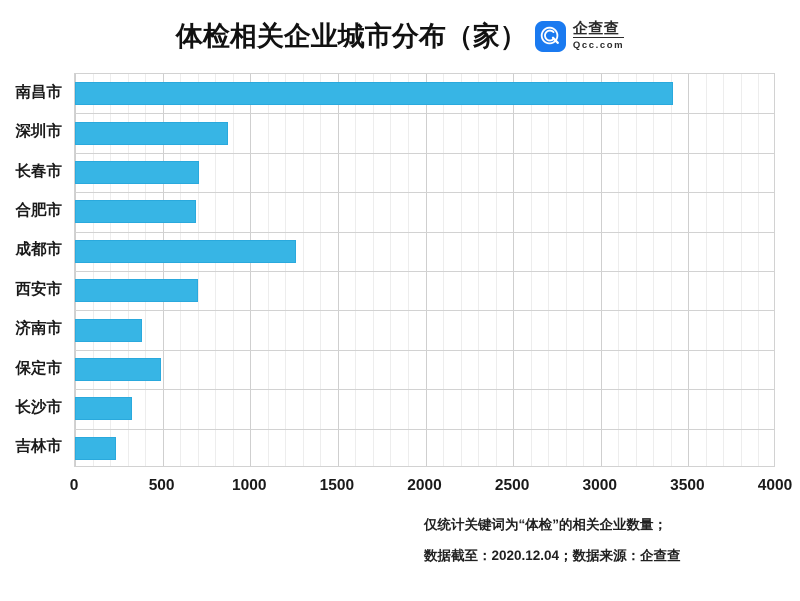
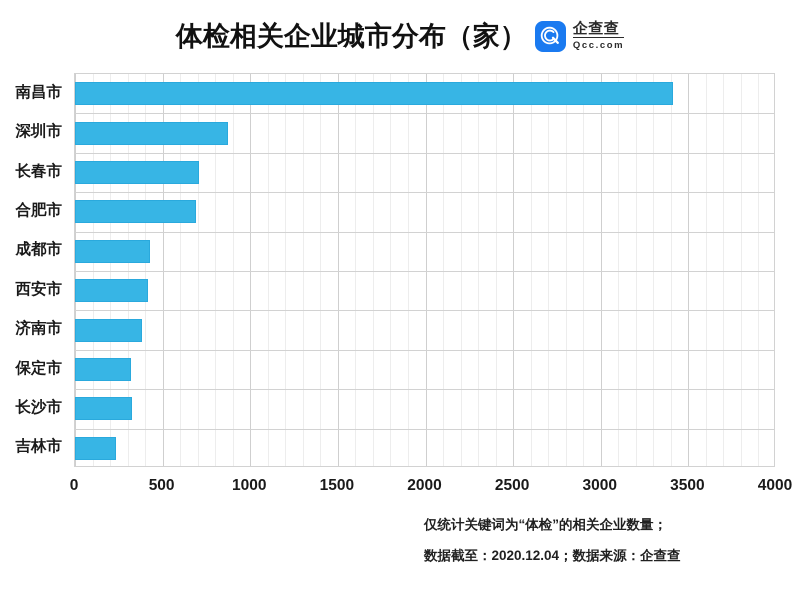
成都市: 1260 -> 430
西安市: 700 -> 420
保定市: 490 -> 320
